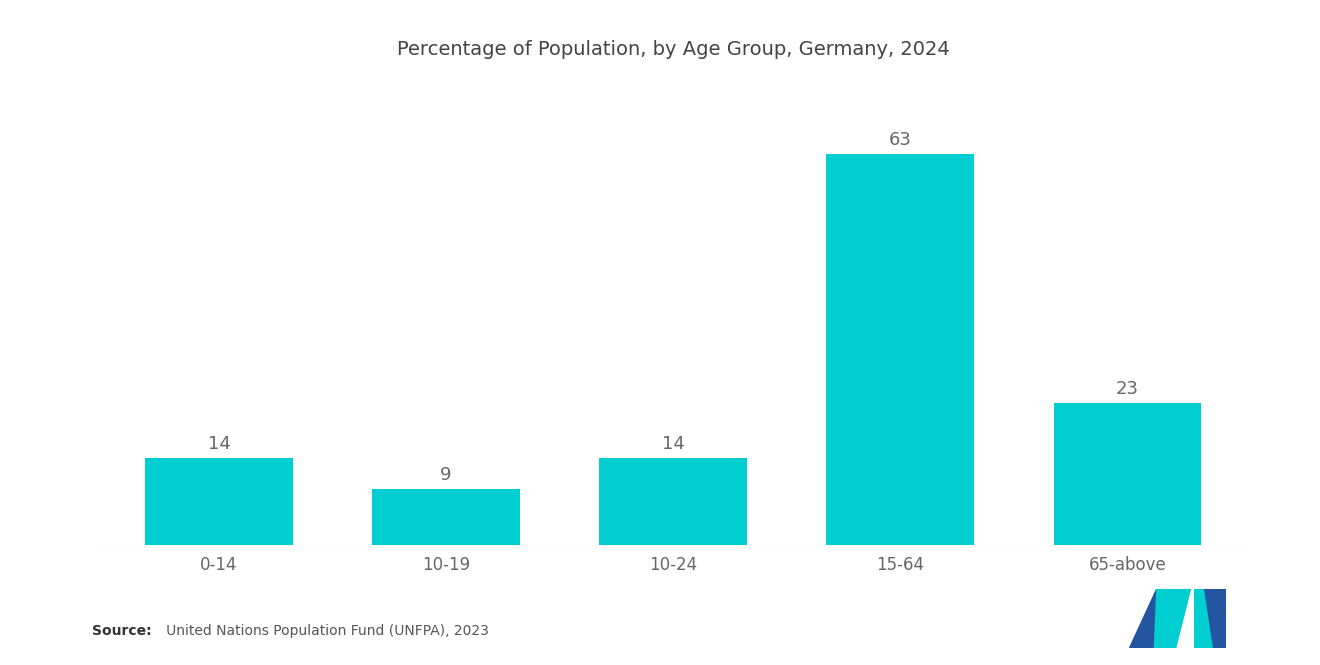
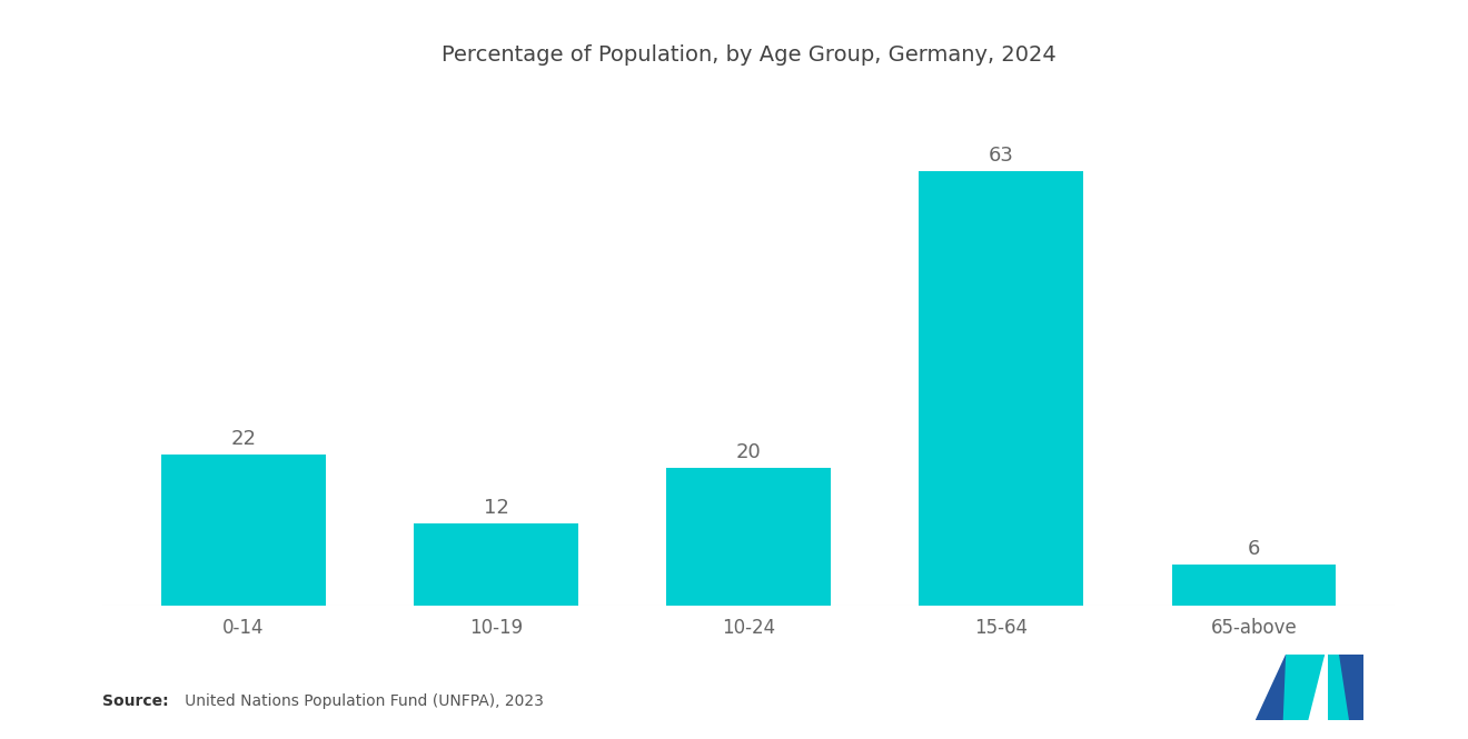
0-14: 14 -> 22
10-19: 9 -> 12
10-24: 14 -> 20
65-above: 23 -> 6
